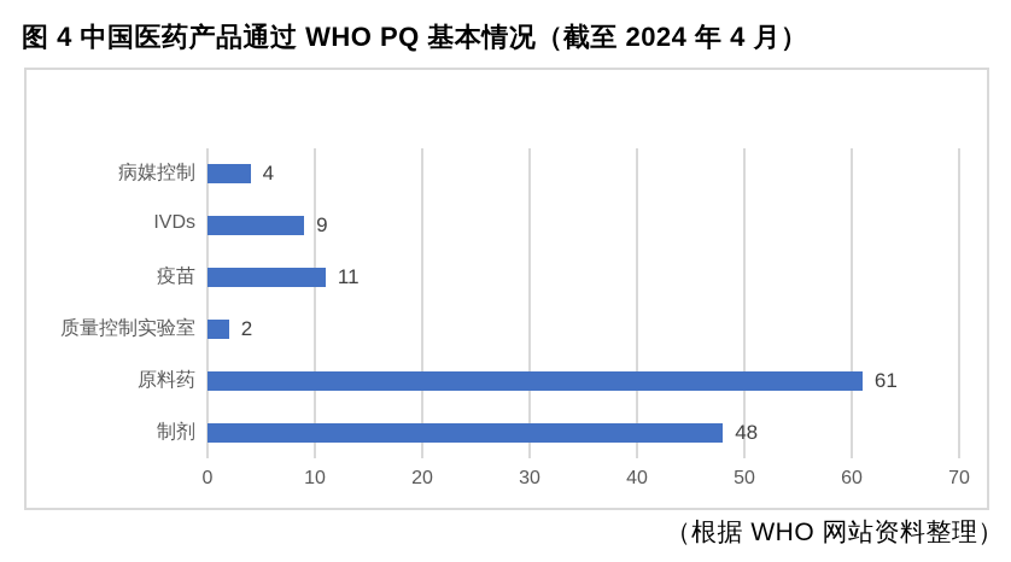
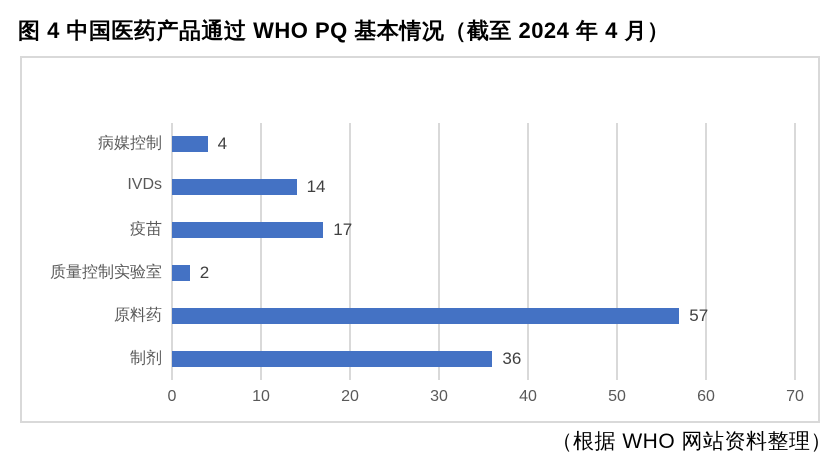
IVDs: 9 -> 14
疫苗: 11 -> 17
原料药: 61 -> 57
制剂: 48 -> 36
